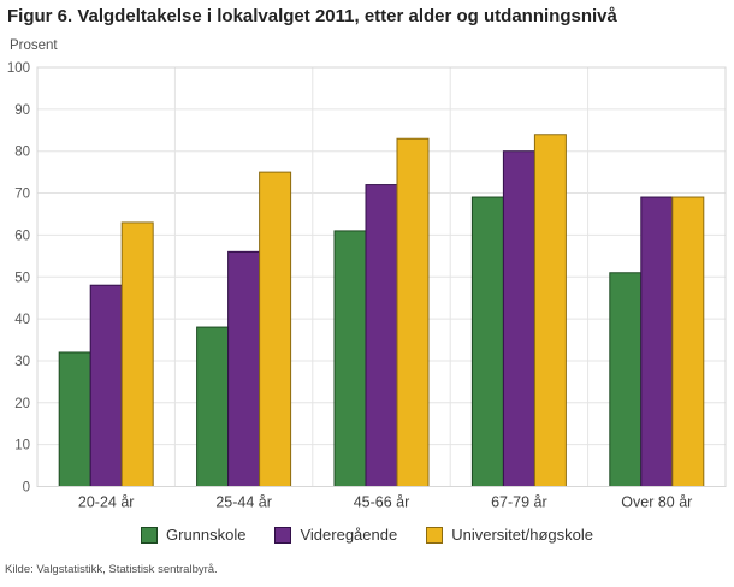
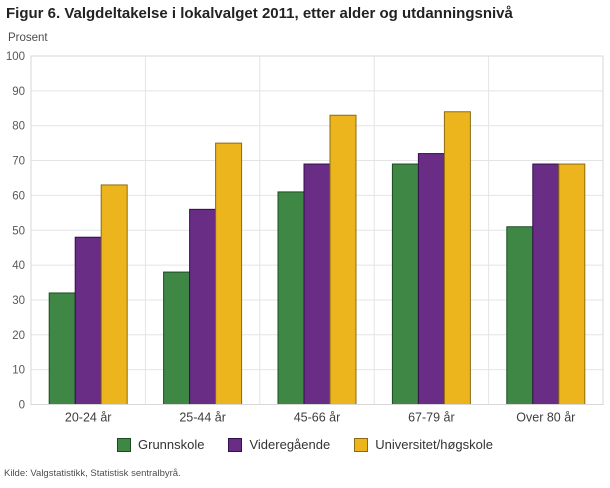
Videregående/45-66 år: 72 -> 69
Videregående/67-79 år: 80 -> 72
